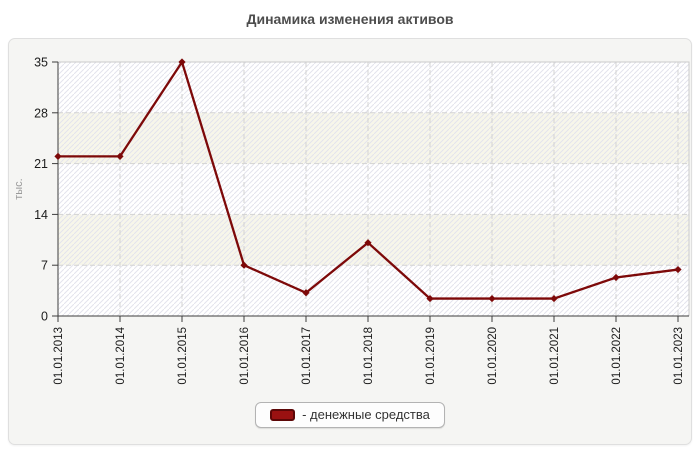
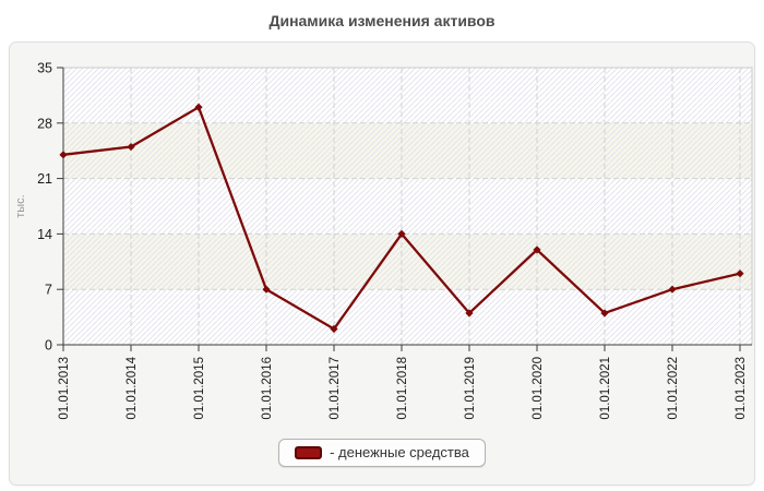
01.01.2013: 22 -> 24
01.01.2014: 22 -> 25
01.01.2015: 35 -> 30
01.01.2017: 3 -> 2
01.01.2018: 10 -> 14
01.01.2019: 2 -> 4
01.01.2020: 2 -> 12
01.01.2021: 2 -> 4
01.01.2022: 5 -> 7
01.01.2023: 6 -> 9
